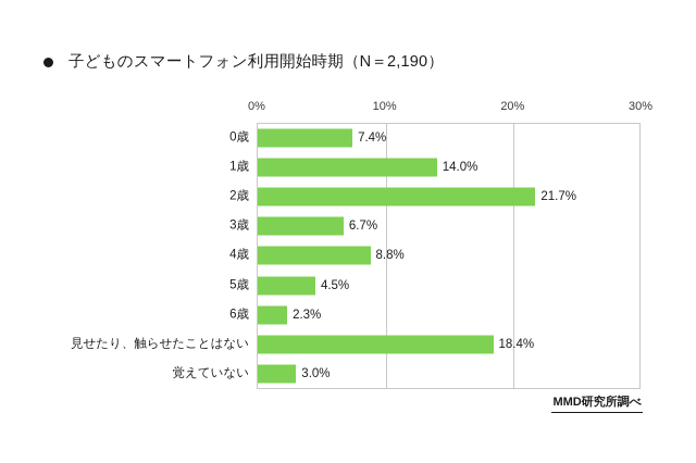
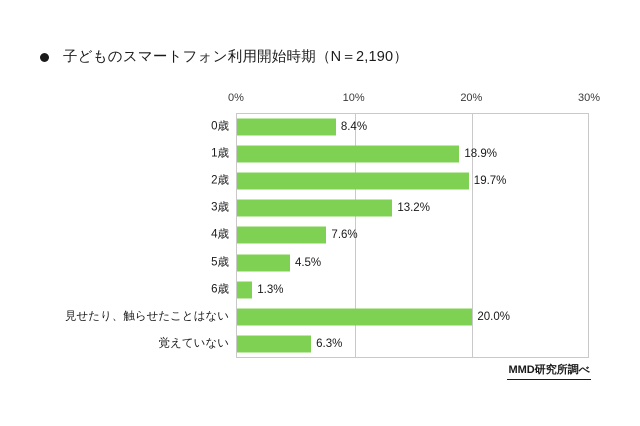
0歳: 7.4% -> 8.4%
1歳: 14.0% -> 18.9%
2歳: 21.7% -> 19.7%
3歳: 6.7% -> 13.2%
4歳: 8.8% -> 7.6%
6歳: 2.3% -> 1.3%
見せたり、触らせたことはない: 18.4% -> 20.0%
覚えていない: 3.0% -> 6.3%
